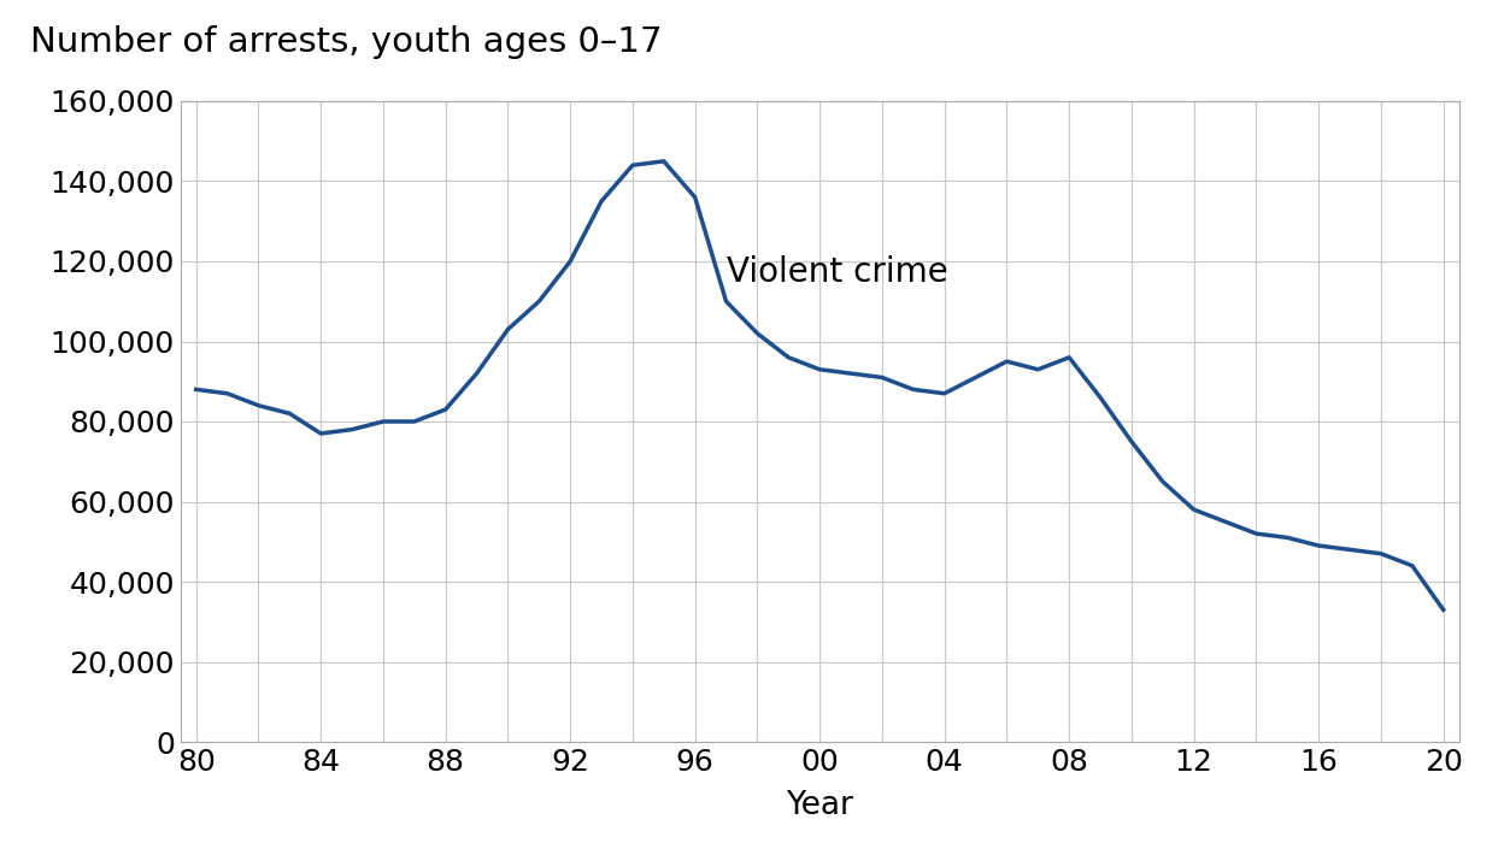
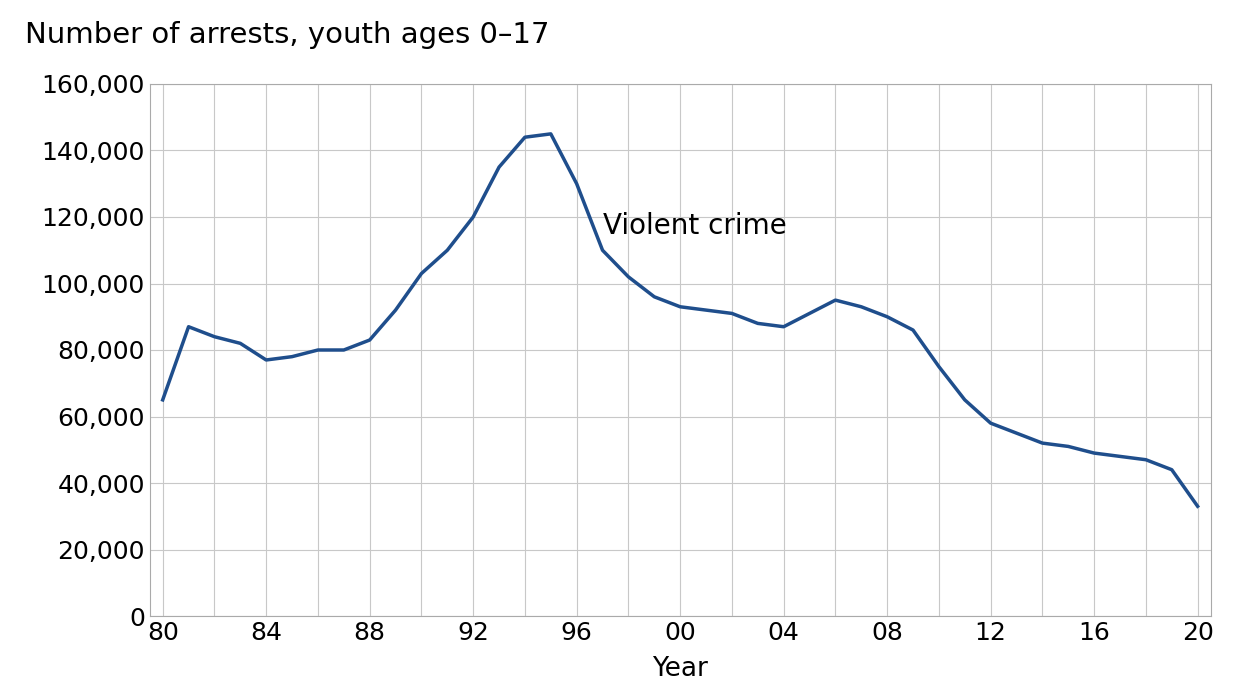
80: 88,000 -> 65,000
96: 136,000 -> 130,000
08: 96,000 -> 90,000
